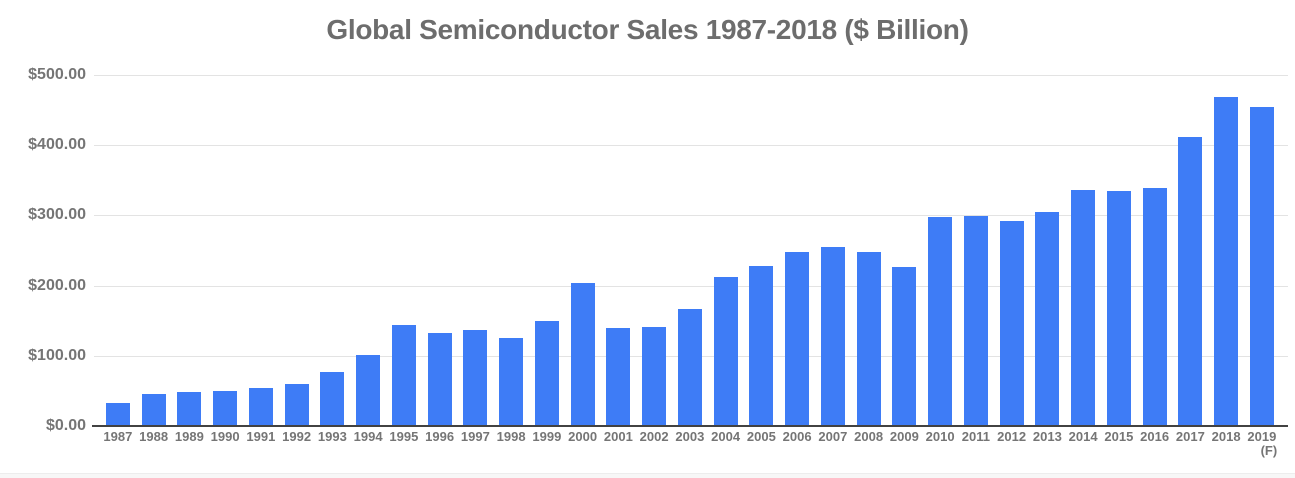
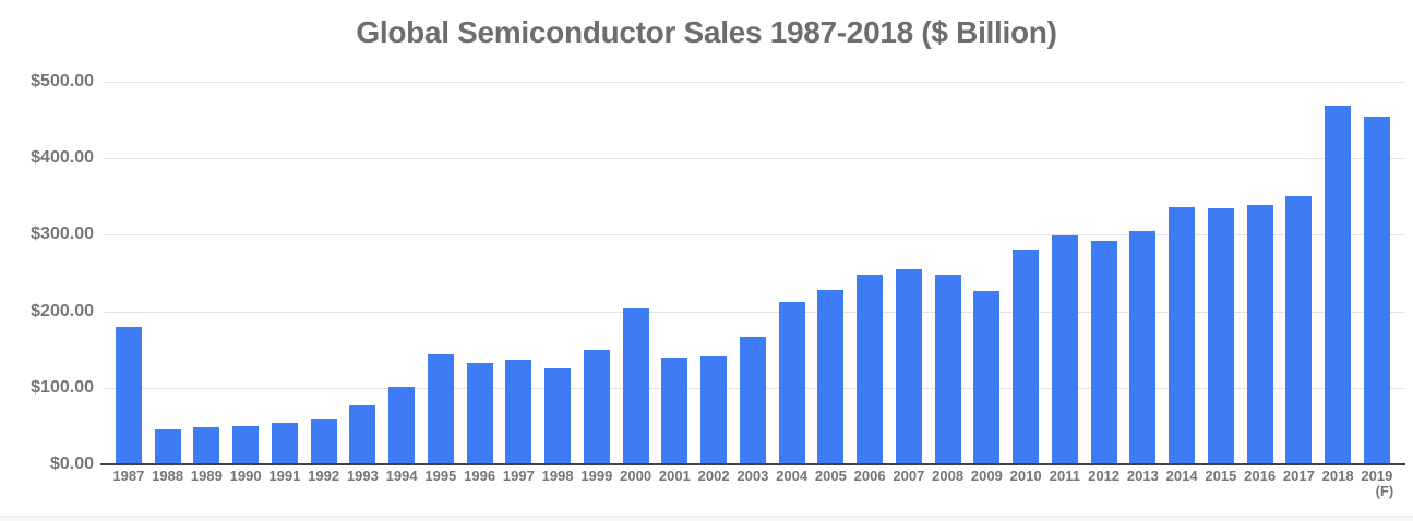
1987: $30 -> $180
2010: $300 -> $280
2017: $410 -> $350
